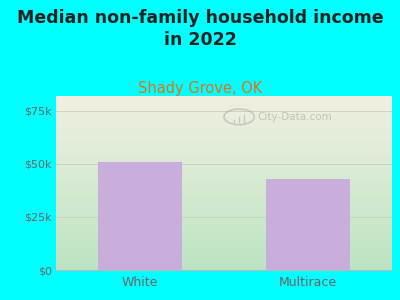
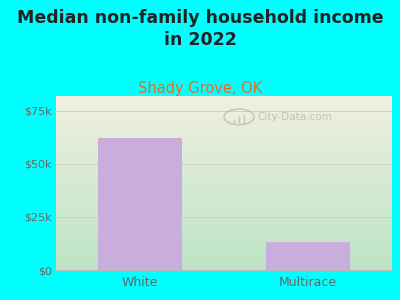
White: $51k -> $62k
Multirace: $43k -> $13k
